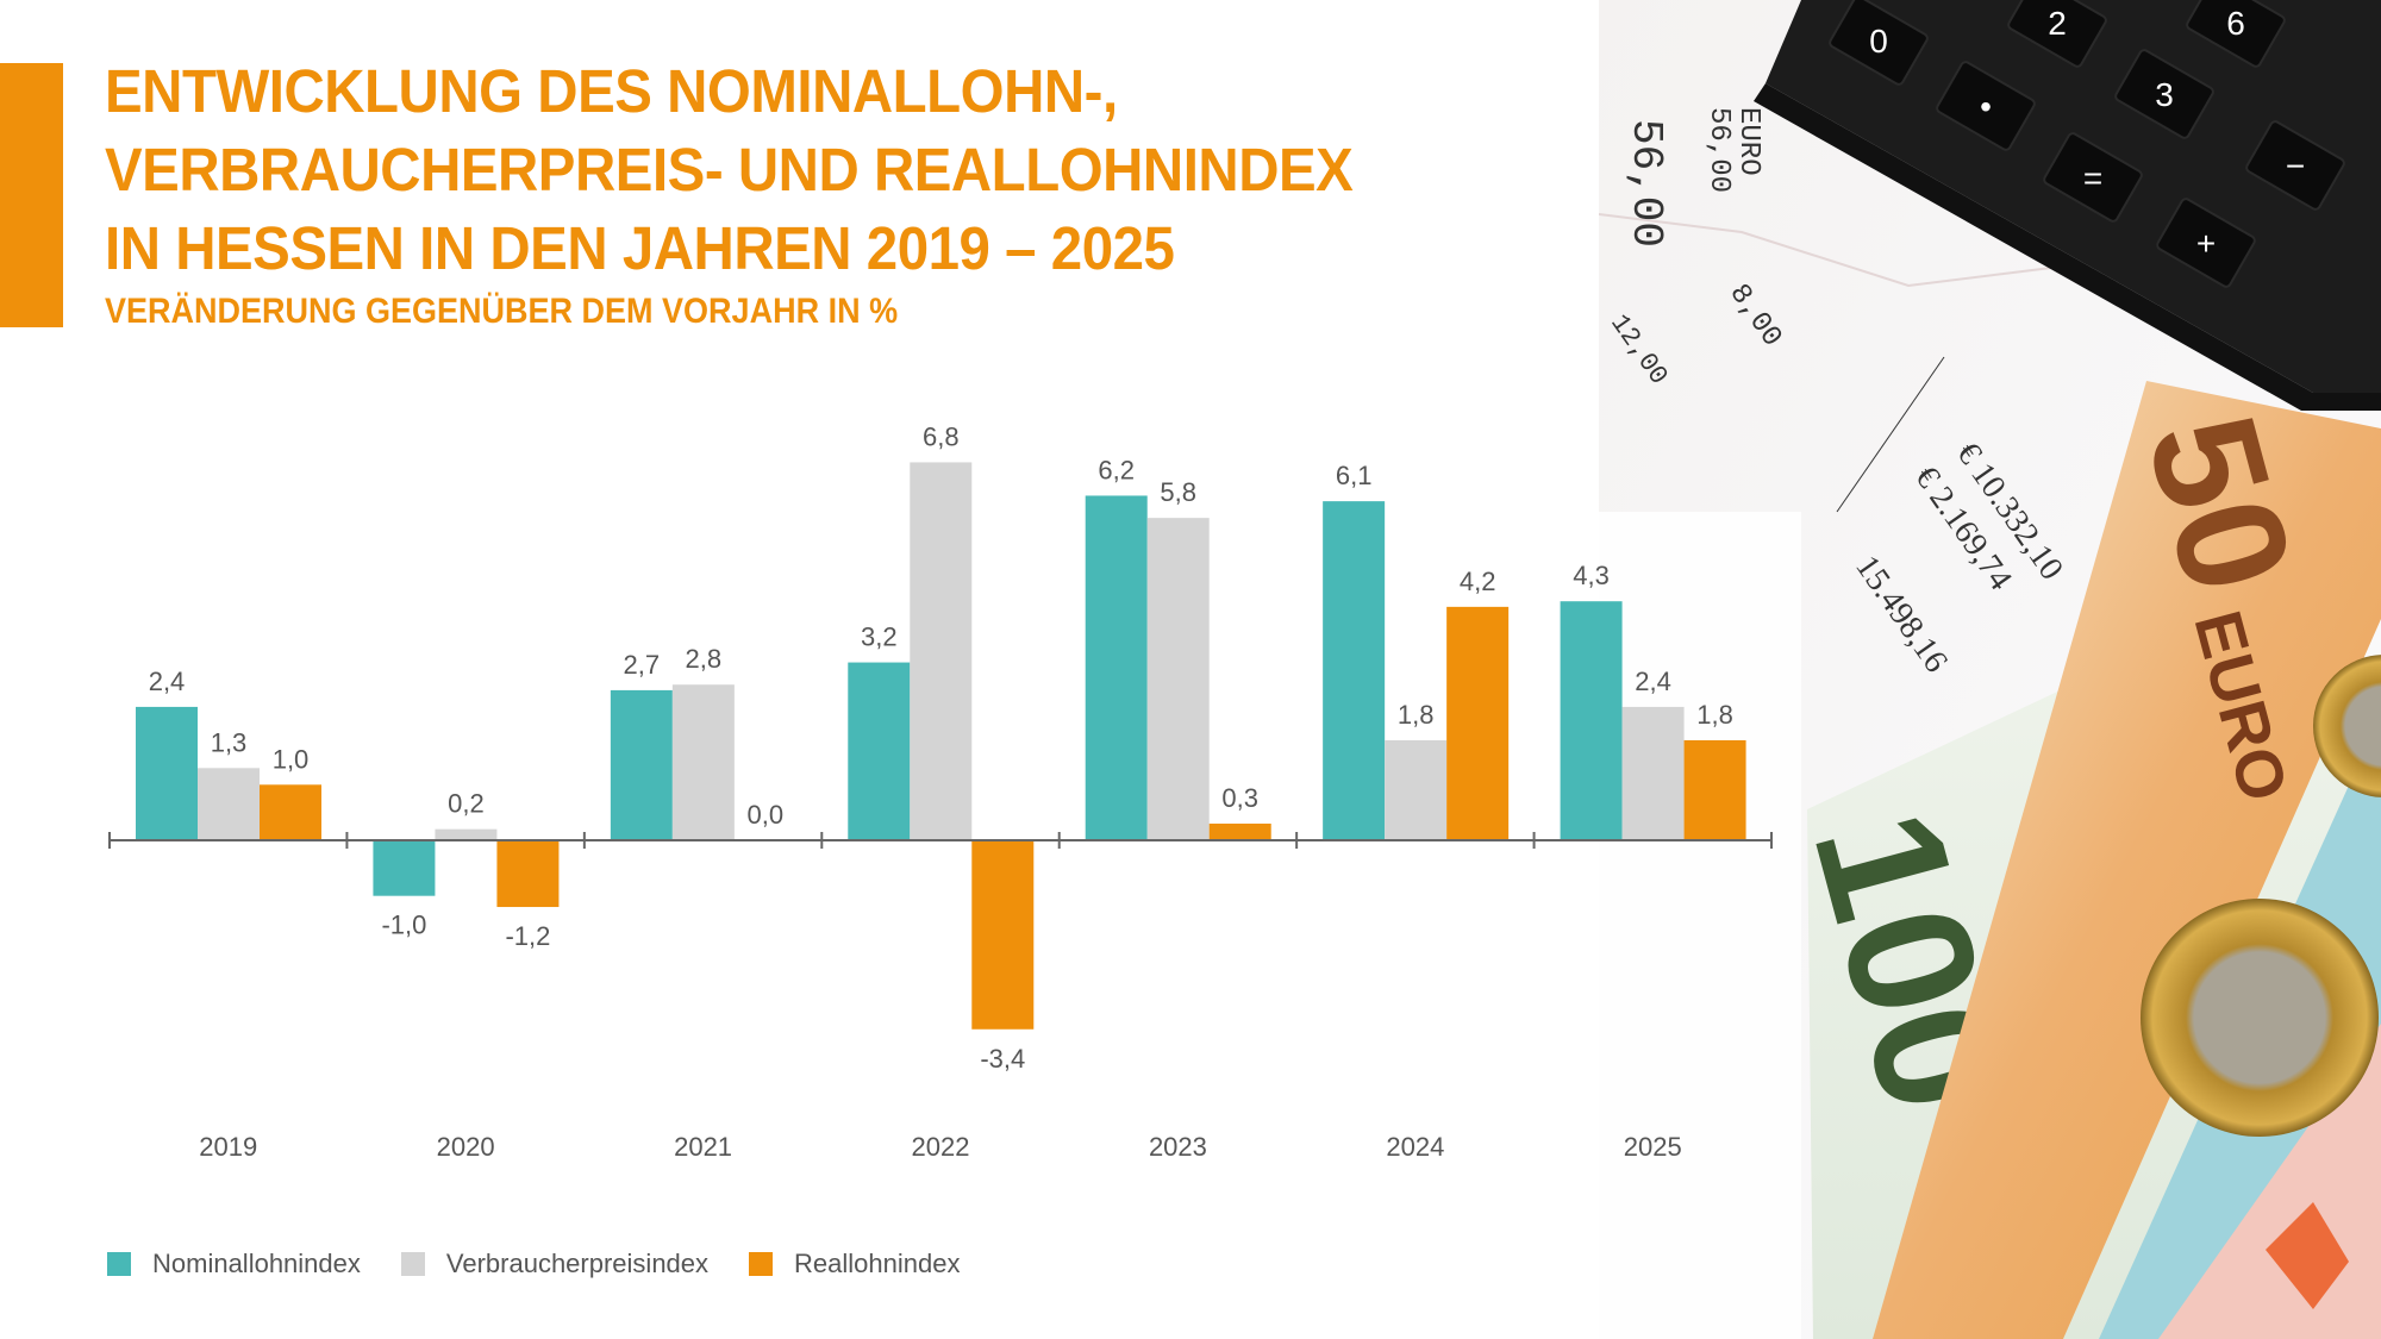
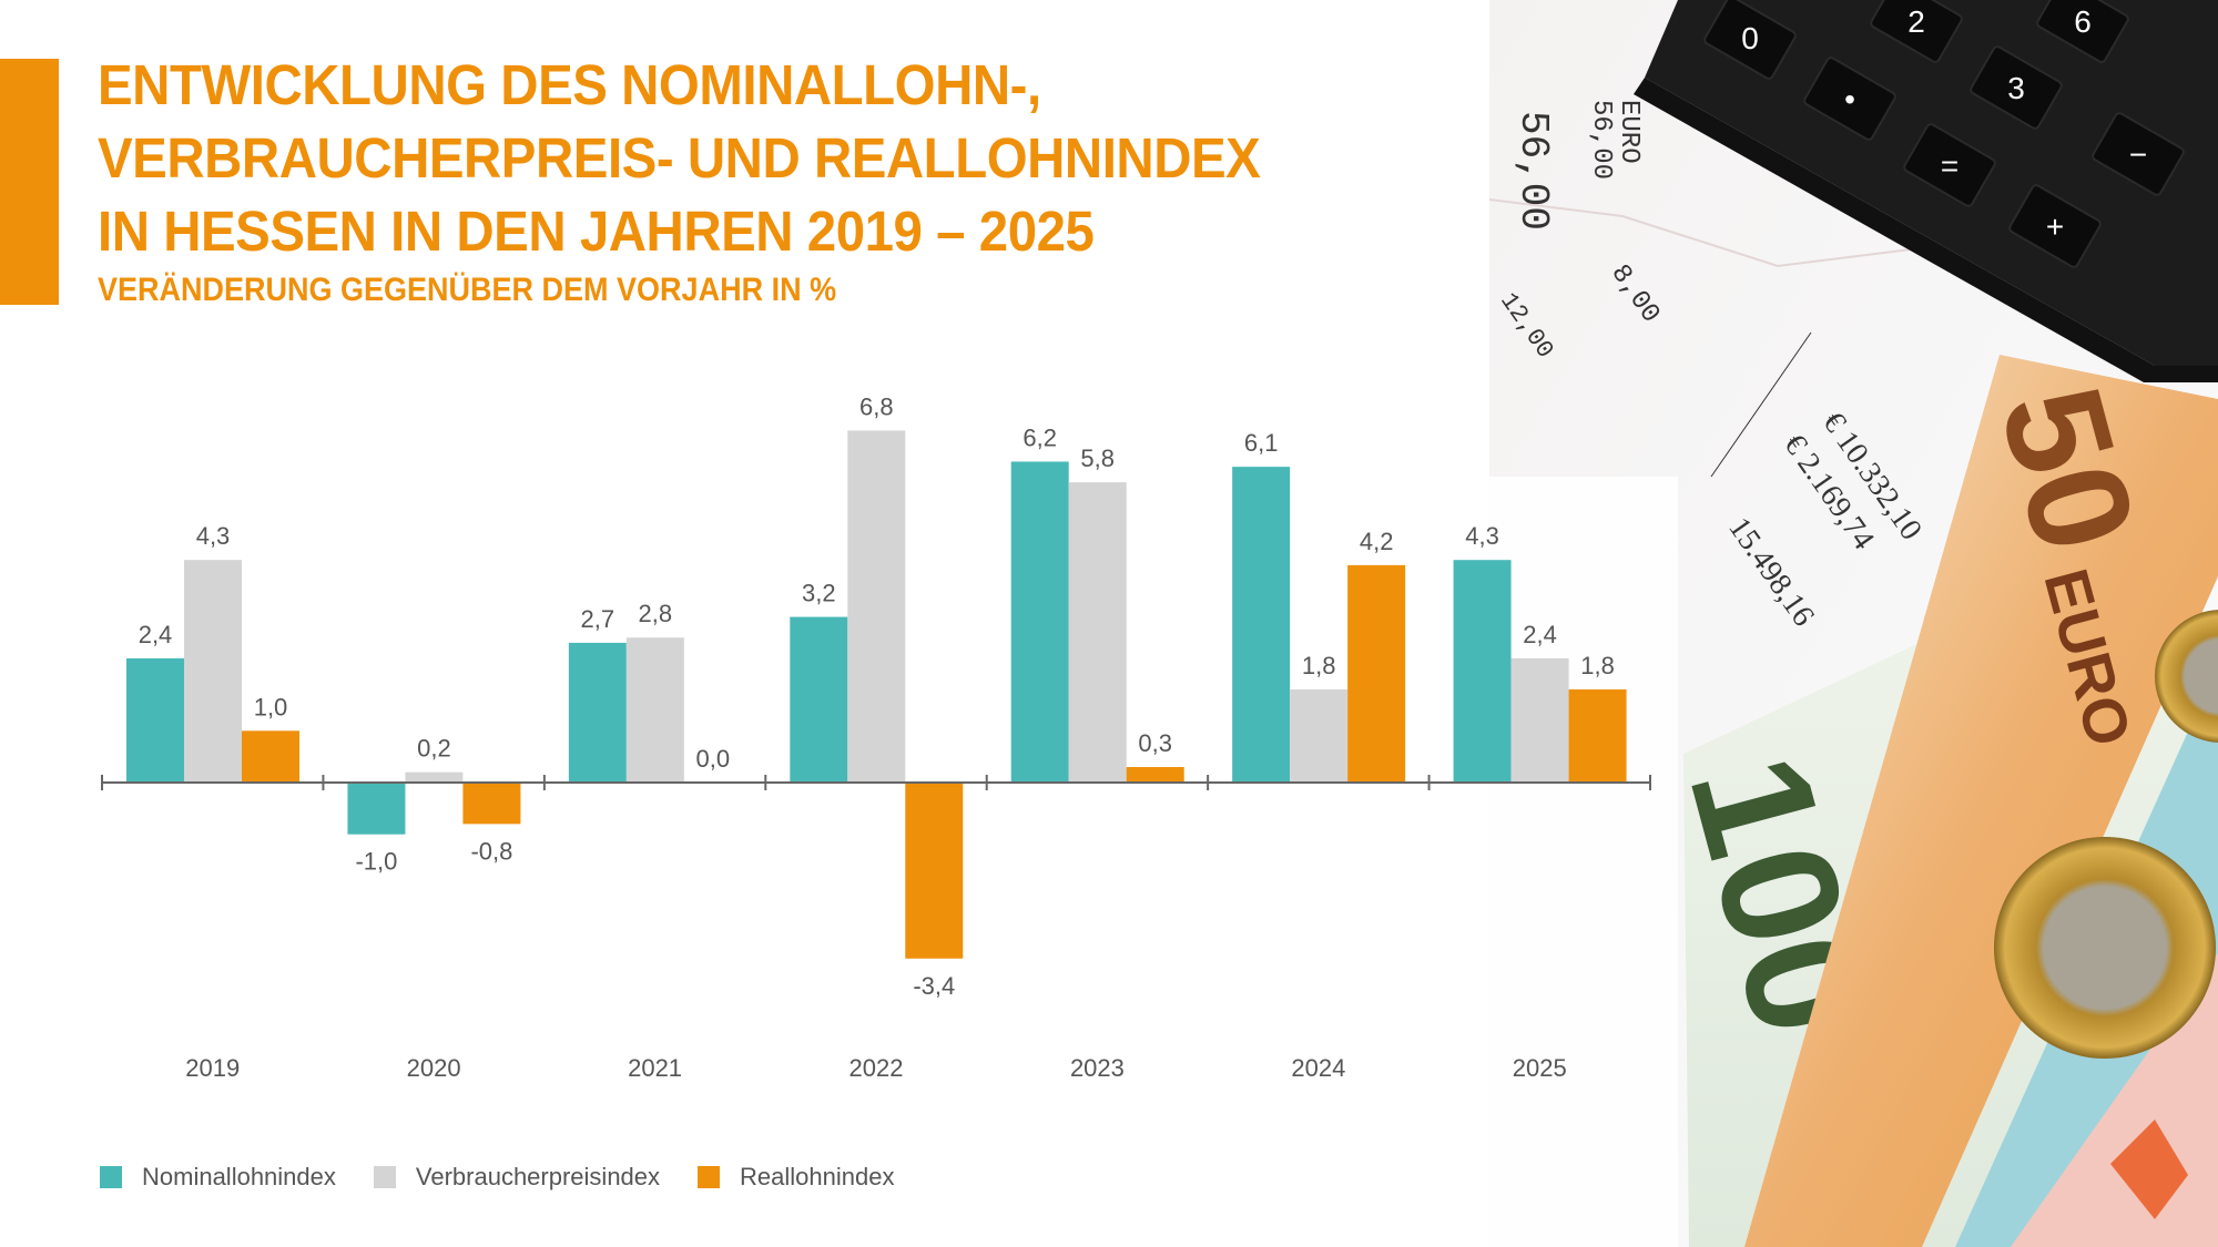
Verbraucherpreisindex/2019: 1,3 -> 4,3
Reallohnindex/2020: -1,2 -> -0,8
